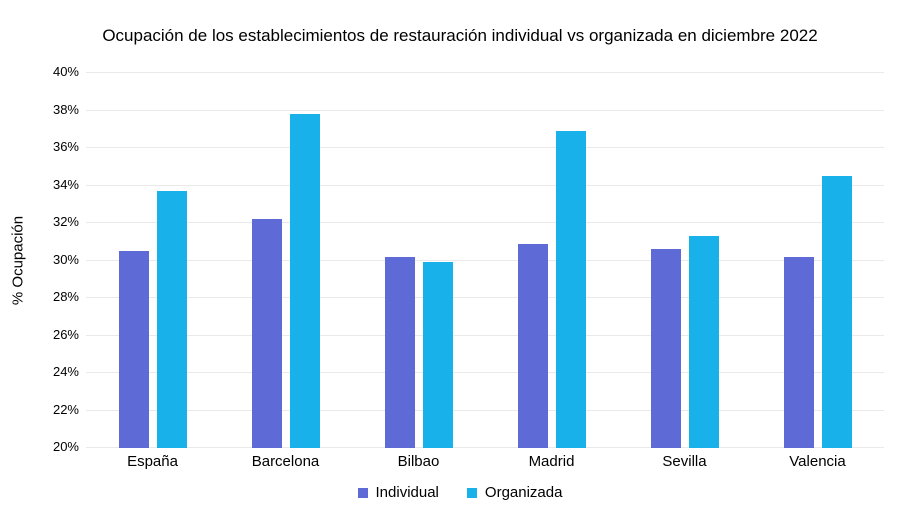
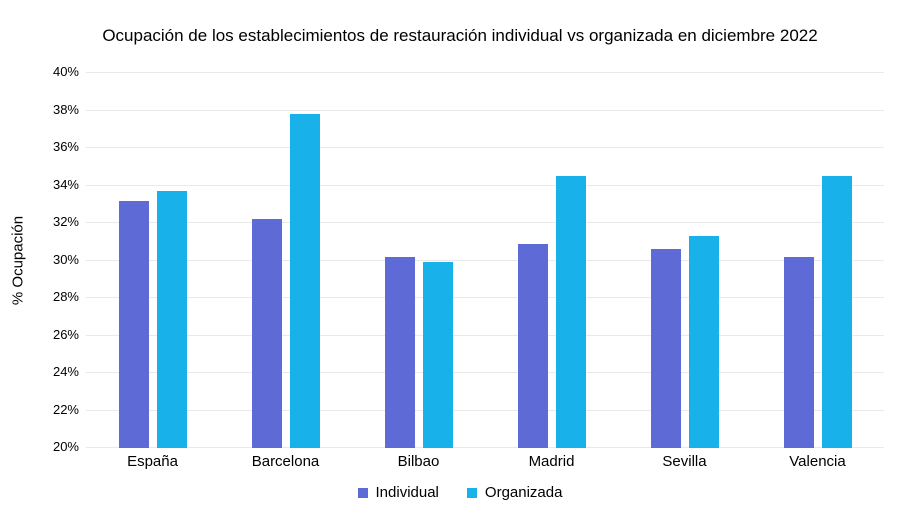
Individual/España: 30.5% -> 33.2%
Organizada/Madrid: 36.9% -> 34.5%
